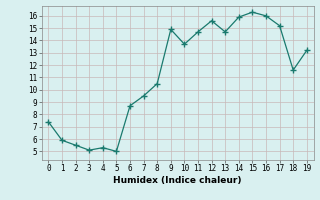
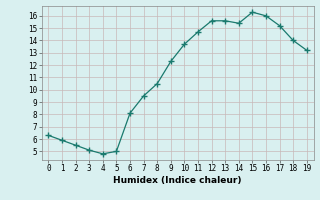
0: 7.4 -> 6.3
4: 5.3 -> 4.8
6: 8.7 -> 8.1
9: 14.9 -> 12.3
13: 14.7 -> 15.6
14: 15.9 -> 15.4
18: 11.6 -> 14.0
